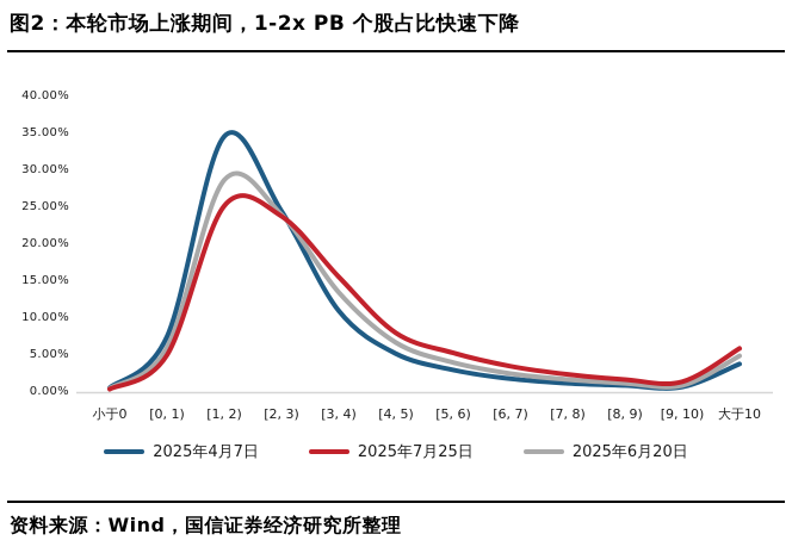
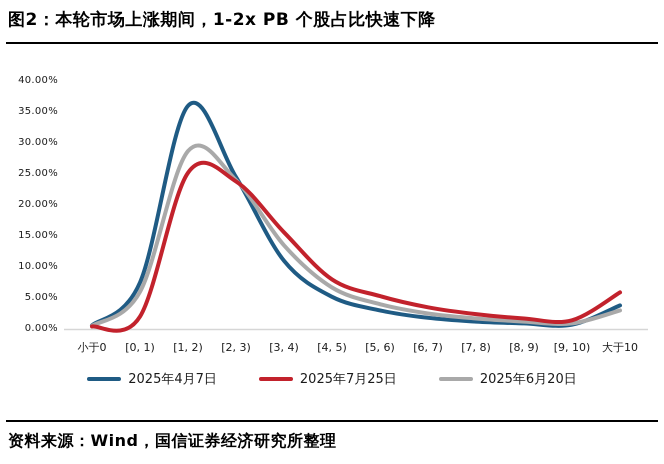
2025年7月25日/[0, 1): 5% -> 2%
2025年4月7日/[1, 2): 35% -> 36%
2025年6月20日/大于10: 5% -> 3%
